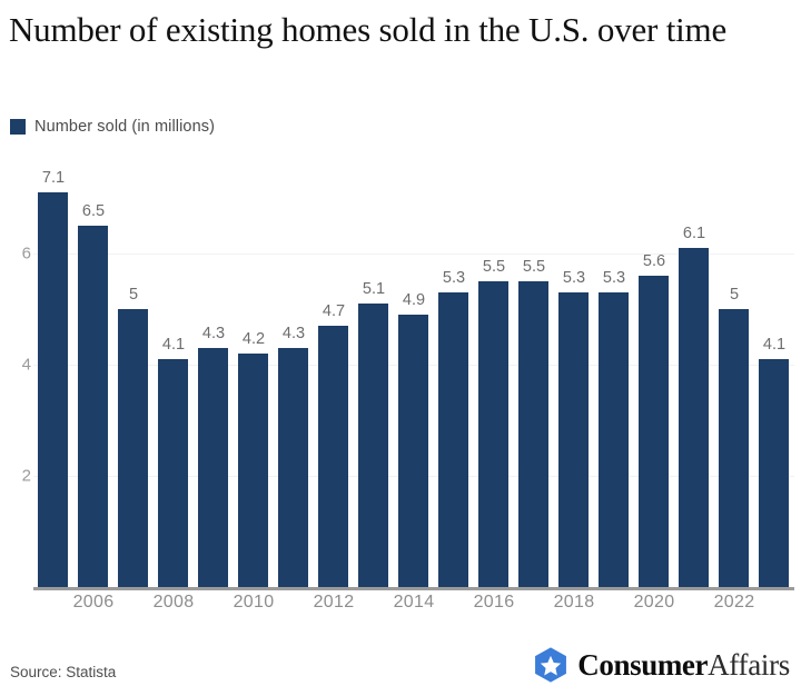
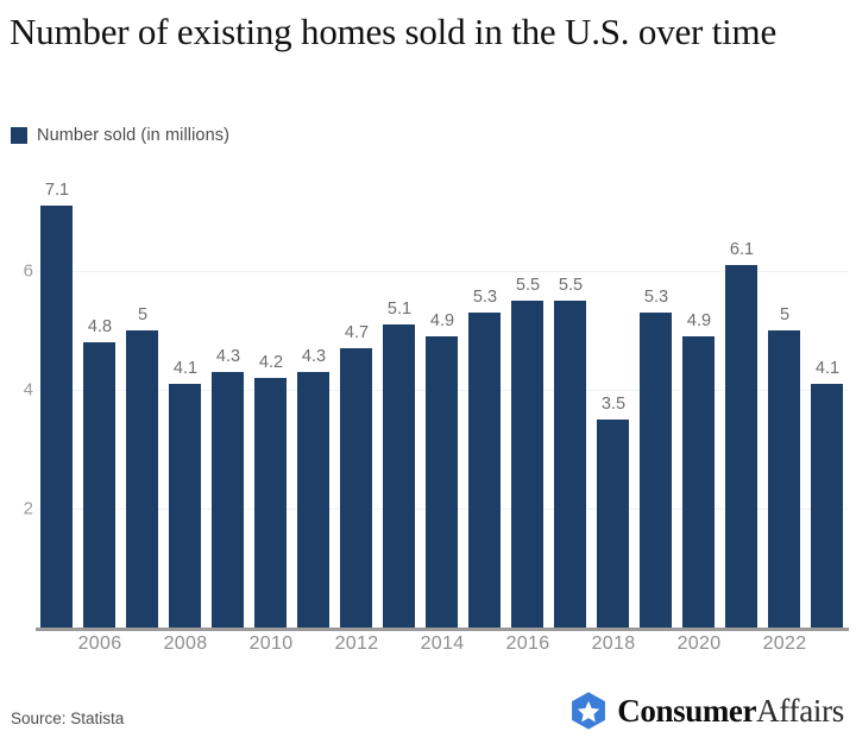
2006: 6.5 -> 4.8
2018: 5.3 -> 3.5
2020: 5.6 -> 4.9
